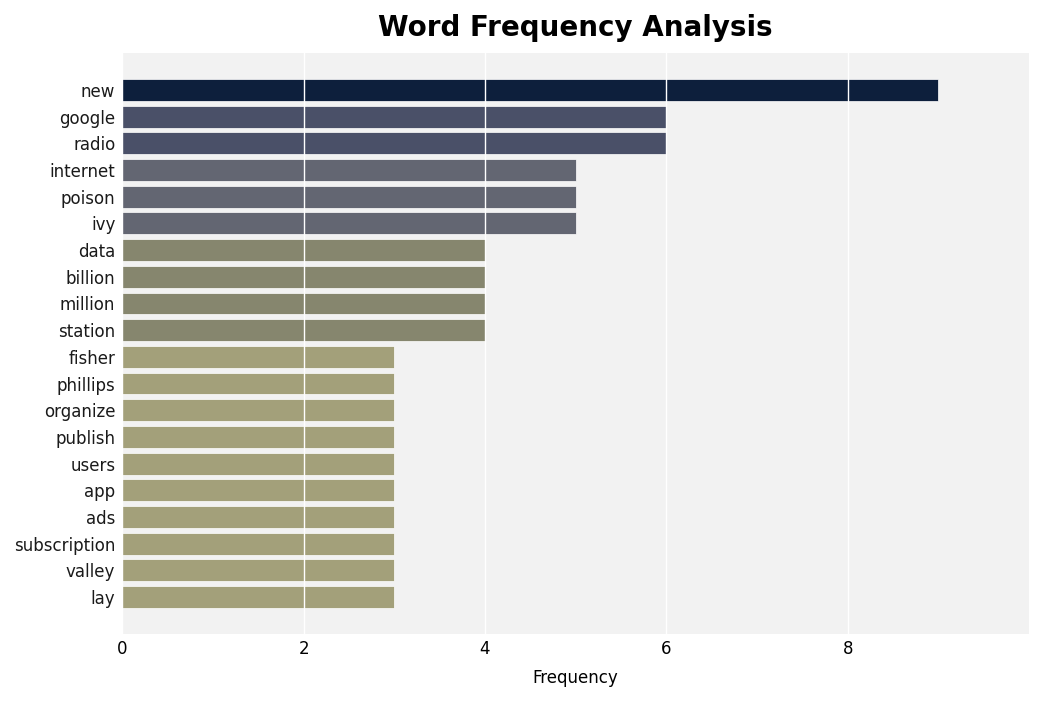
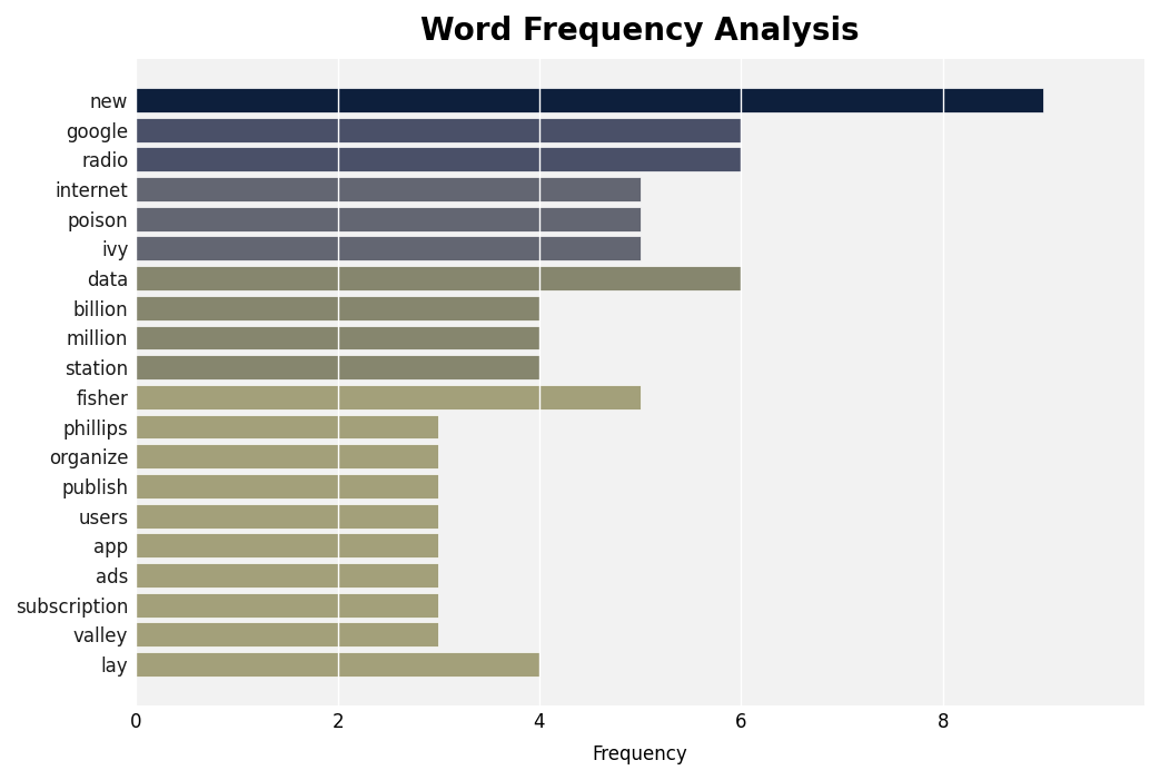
data: 4 -> 6
fisher: 3 -> 5
lay: 3 -> 4
